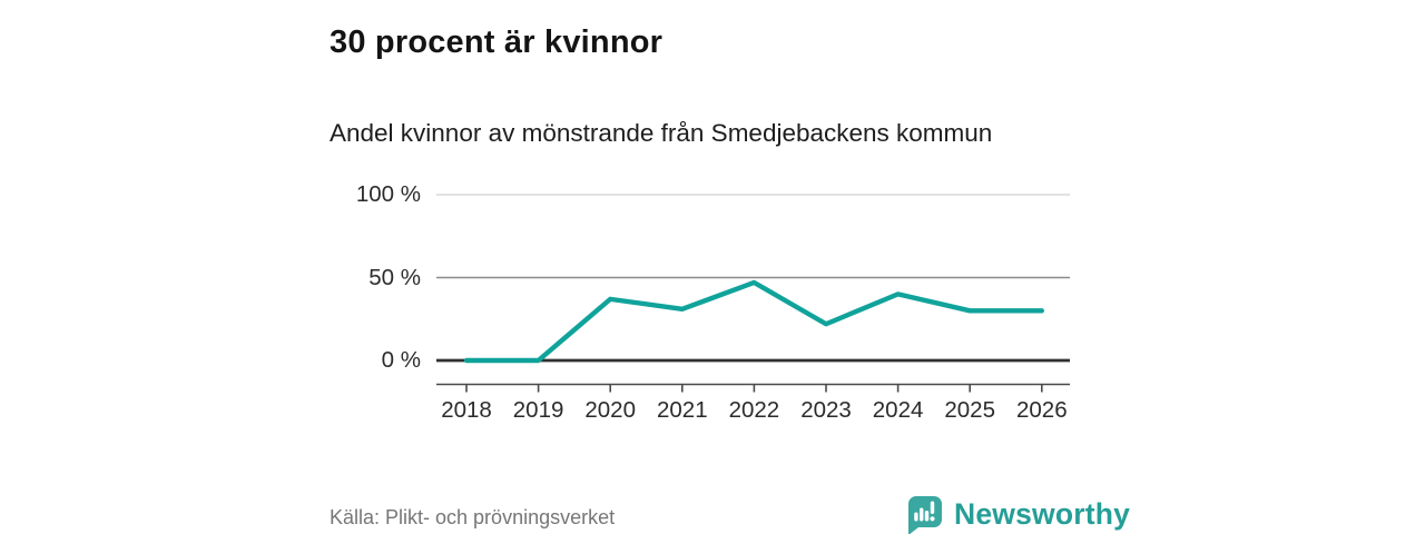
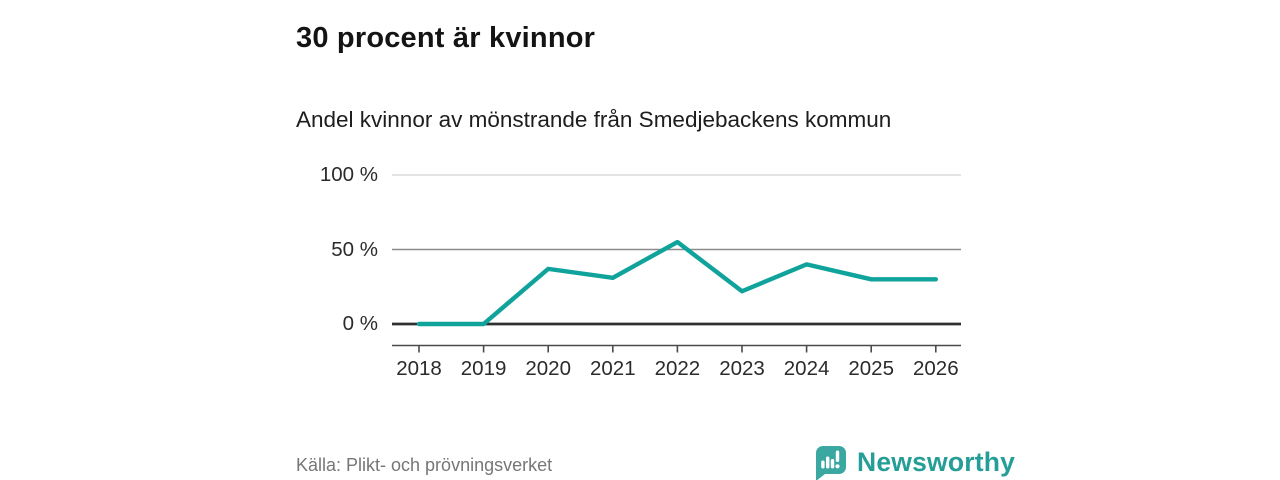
2022: 47% -> 55%
